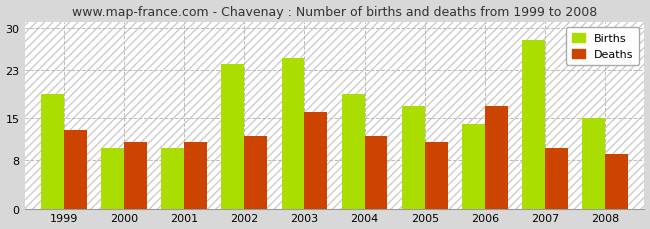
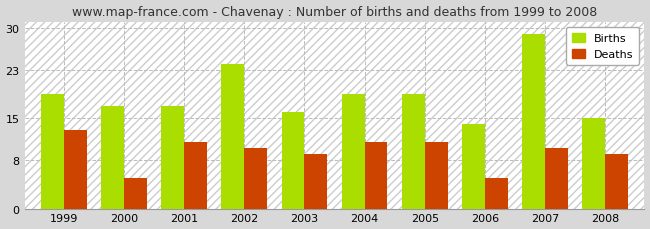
Births/2000: 10 -> 17
Deaths/2000: 11 -> 5
Births/2001: 10 -> 17
Deaths/2002: 12 -> 10
Births/2003: 25 -> 16
Deaths/2003: 16 -> 9
Deaths/2004: 12 -> 11
Births/2005: 17 -> 19
Deaths/2006: 17 -> 5
Births/2007: 28 -> 29
